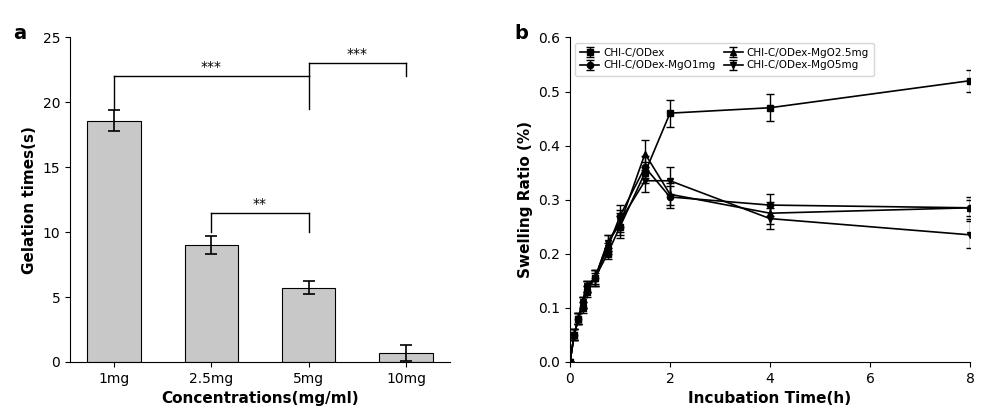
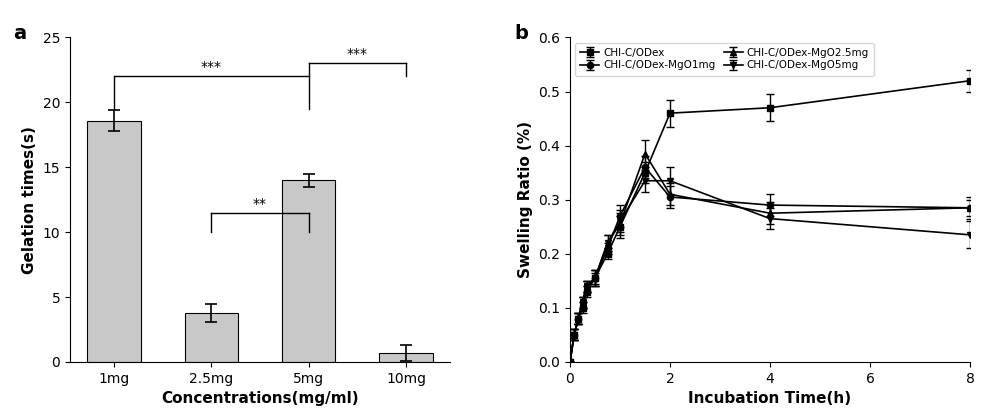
2.5mg: 9.0 -> 3.8
5mg: 5.7 -> 14.0
